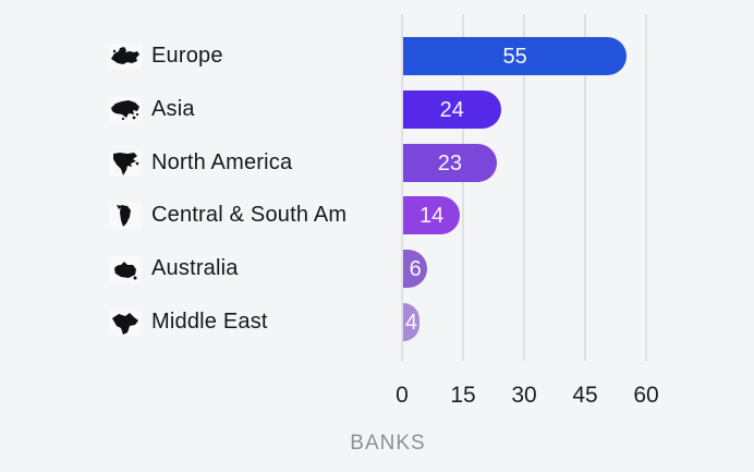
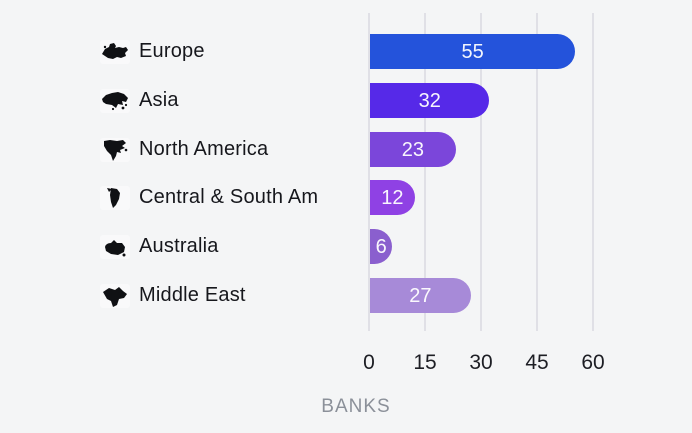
Asia: 24 -> 32
Central & South Am: 14 -> 12
Middle East: 4 -> 27
